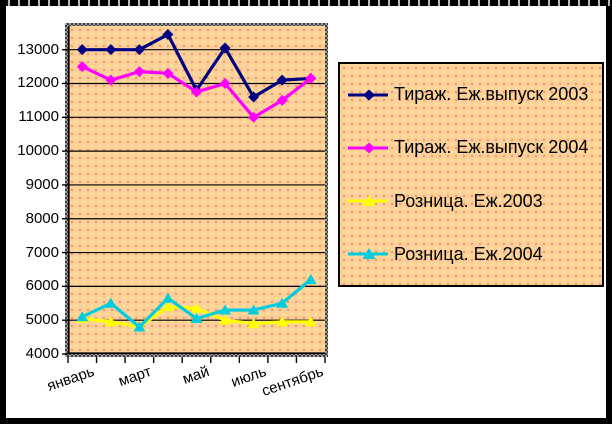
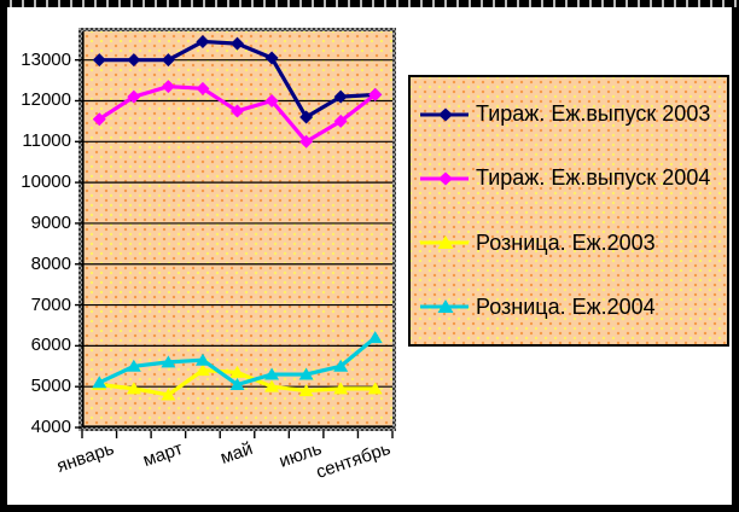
Тираж. Еж.выпуск 2004/январь: 12500 -> 11600
Розница. Еж.2004/март: 4800 -> 5600
Тираж. Еж.выпуск 2003/май: 11800 -> 13400
